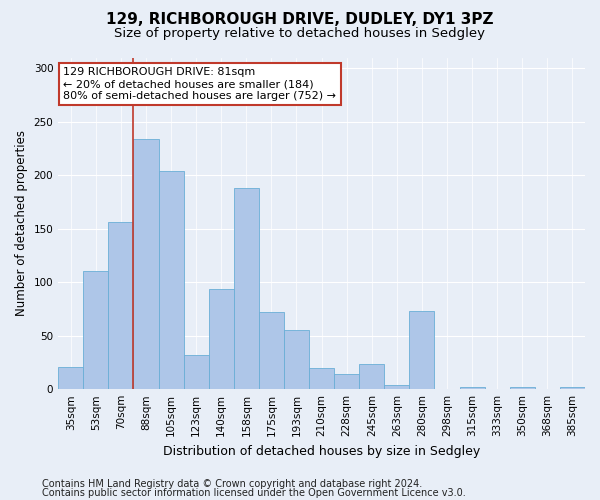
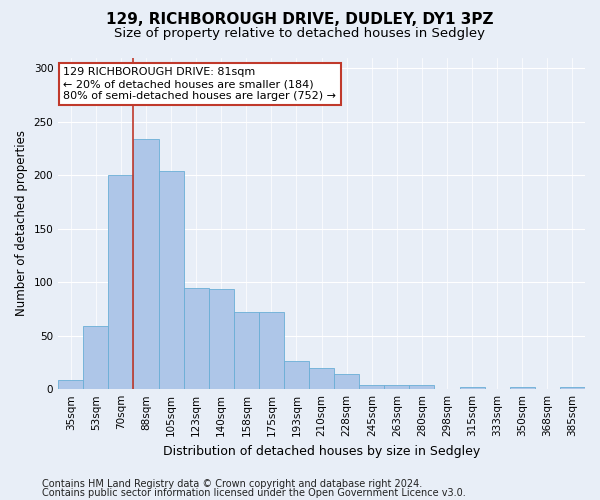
35sqm: 21 -> 9
53sqm: 110 -> 59
70sqm: 156 -> 200
123sqm: 32 -> 95
158sqm: 188 -> 72
193sqm: 55 -> 26
245sqm: 24 -> 4
280sqm: 73 -> 4
